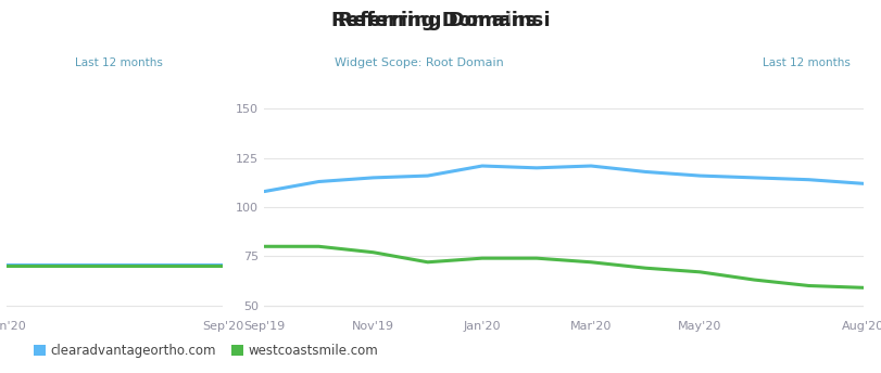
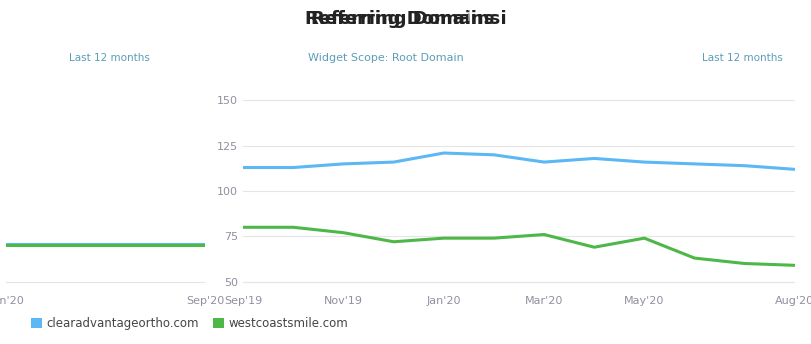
clearadvantageortho.com/Sep'19: 108 -> 113
clearadvantageortho.com/Mar'20: 121 -> 116
westcoastsmile.com/Mar'20: 72 -> 76
westcoastsmile.com/May'20: 67 -> 74
